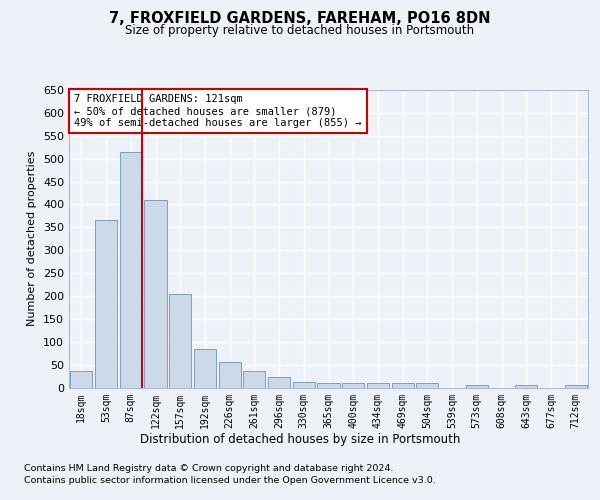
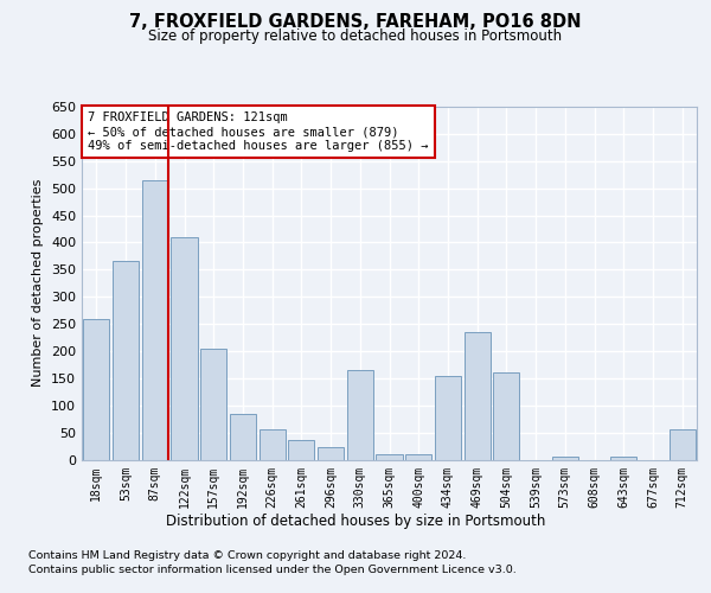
18sqm: 37 -> 260
330sqm: 11 -> 165
434sqm: 9 -> 155
469sqm: 9 -> 235
504sqm: 9 -> 160
712sqm: 5 -> 55
